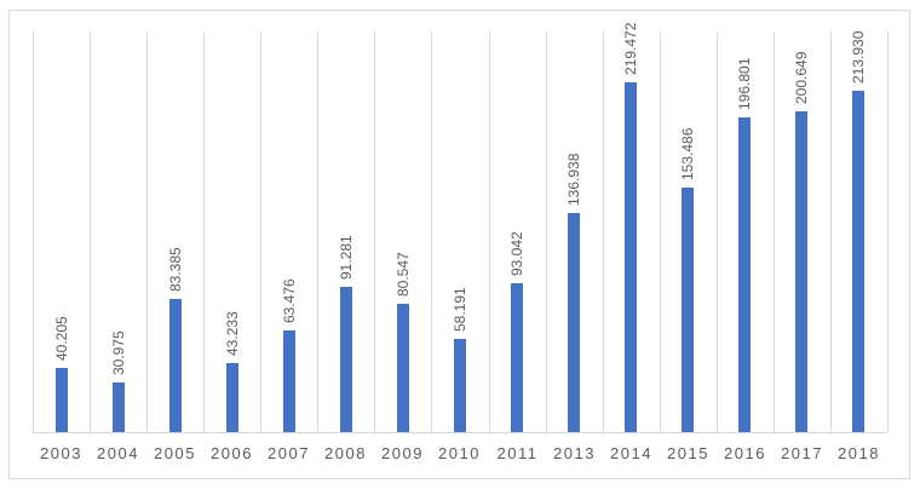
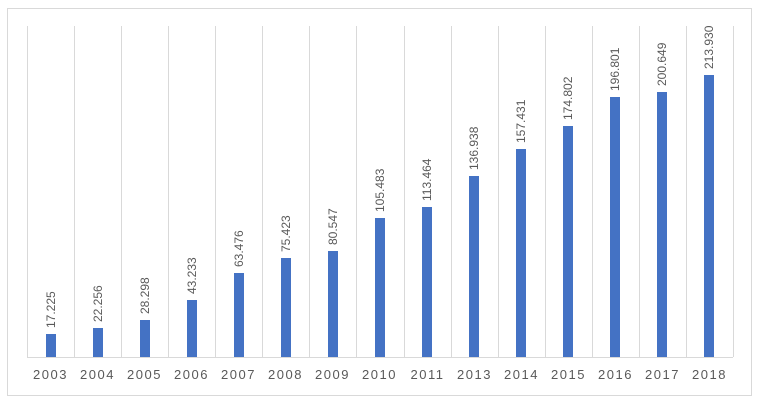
2003: 40.205 -> 17.225
2004: 30.975 -> 22.256
2005: 83.385 -> 28.298
2008: 91.281 -> 75.423
2010: 58.191 -> 105.483
2011: 93.042 -> 113.464
2014: 219.472 -> 157.431
2015: 153.486 -> 174.802
